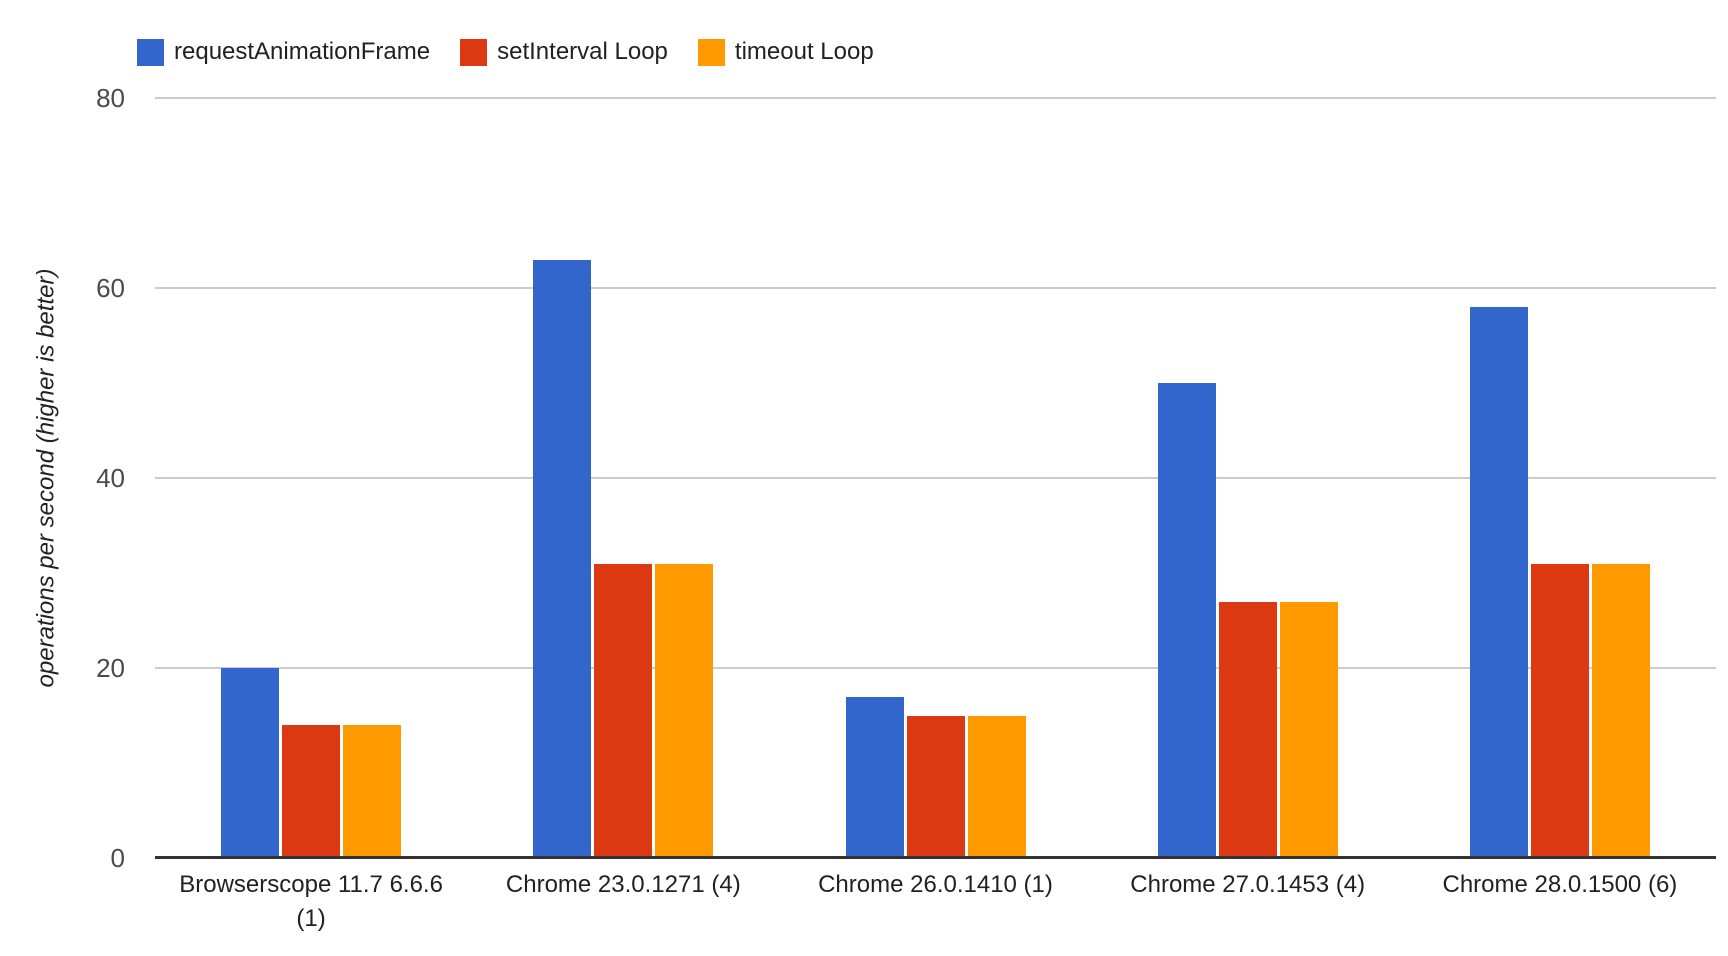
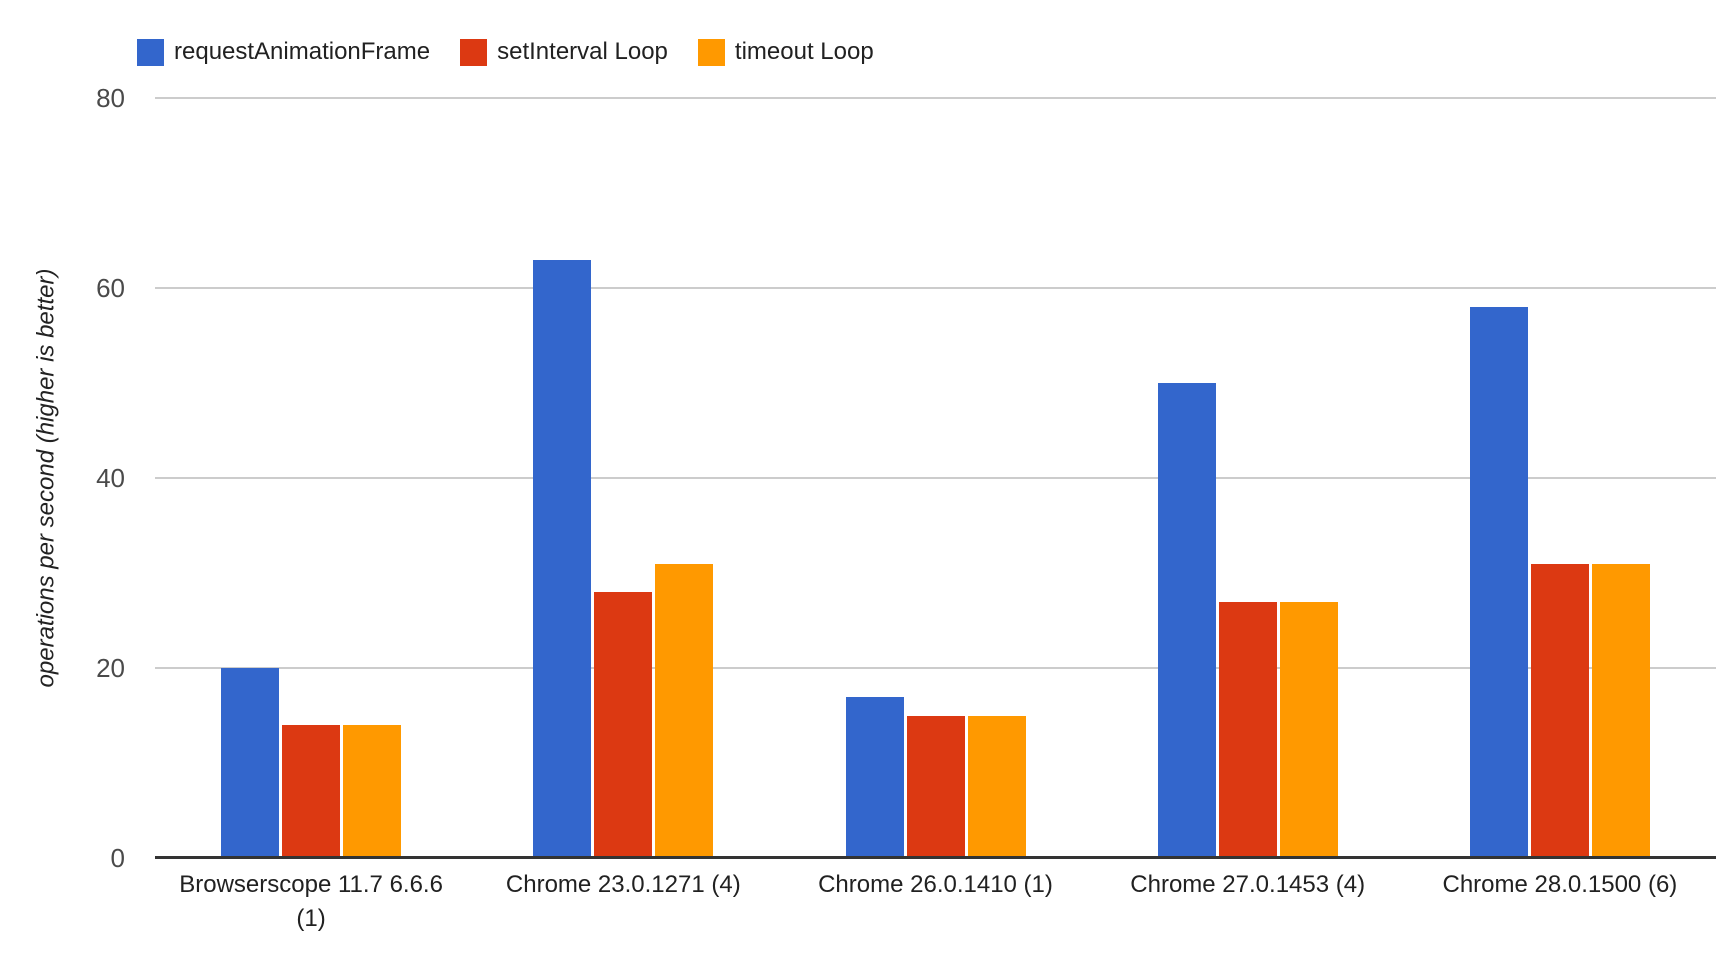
setInterval Loop/Chrome 23.0.1271 (4): 31 -> 28
